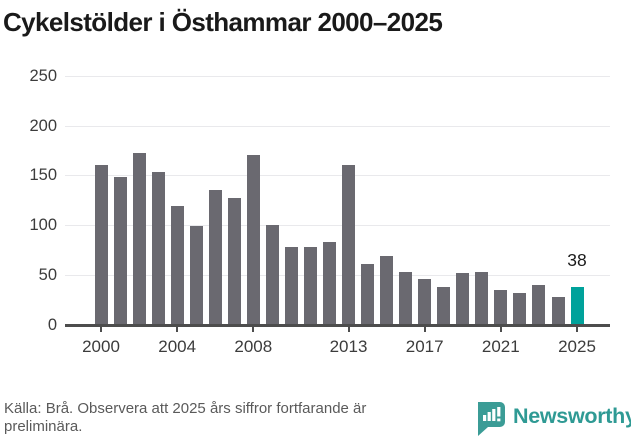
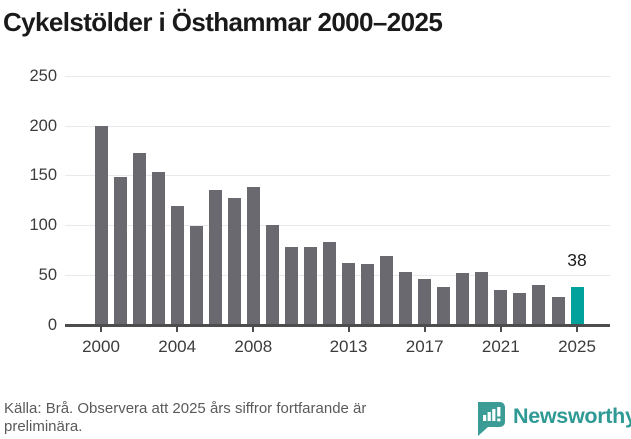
2000: 160 -> 200
2008: 170 -> 140
2013: 160 -> 60
